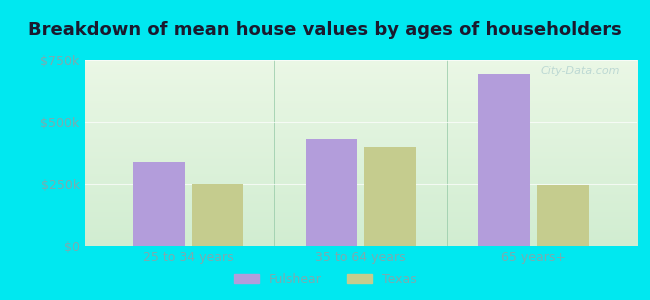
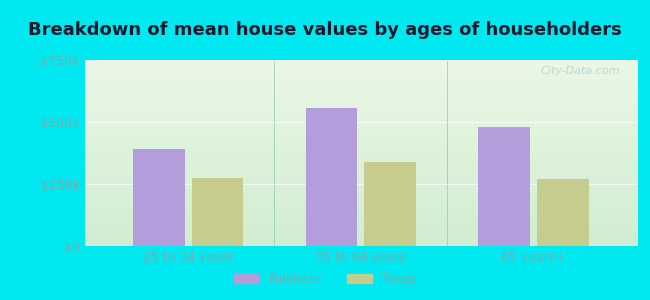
Fulshear/25 to 34 years: $340k -> $390k
Texas/25 to 34 years: $250k -> $275k
Fulshear/35 to 64 years: $430k -> $555k
Texas/35 to 64 years: $400k -> $340k
Fulshear/65 years+: $695k -> $480k
Texas/65 years+: $245k -> $270k
